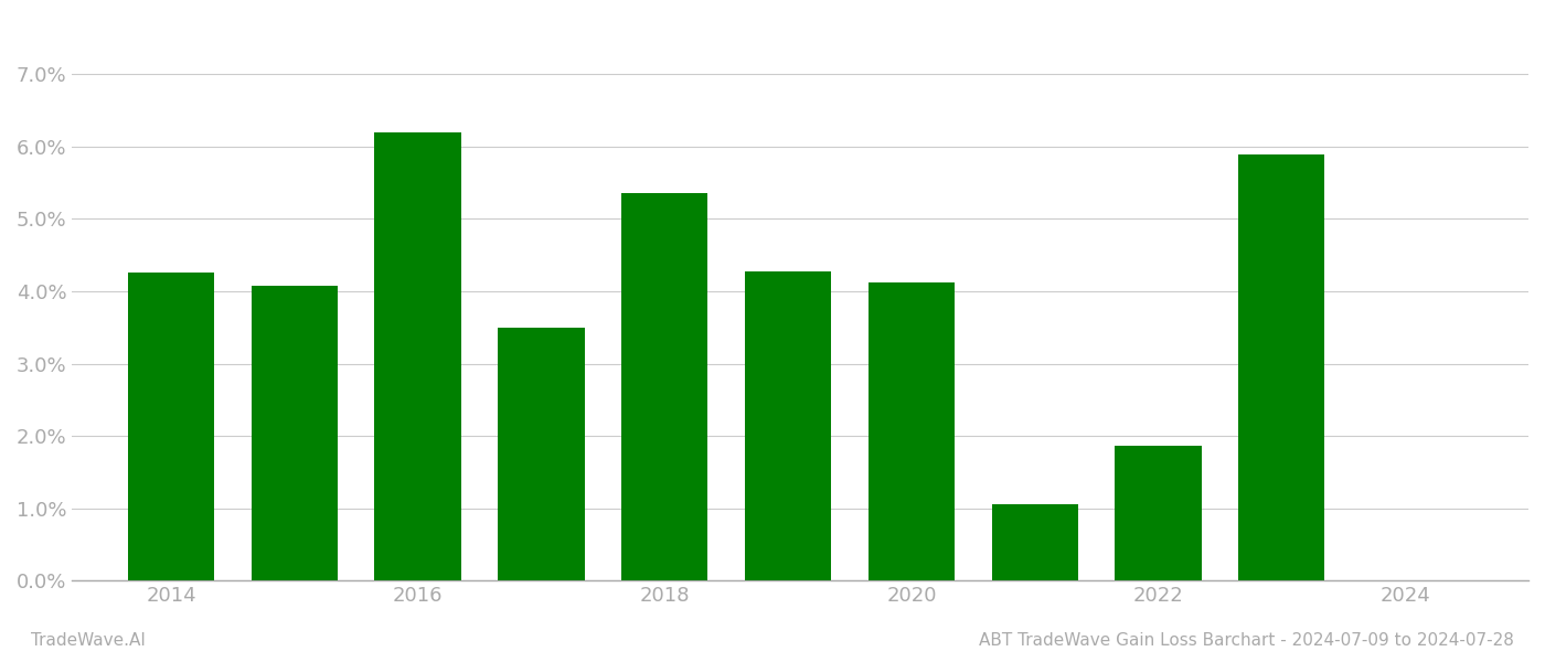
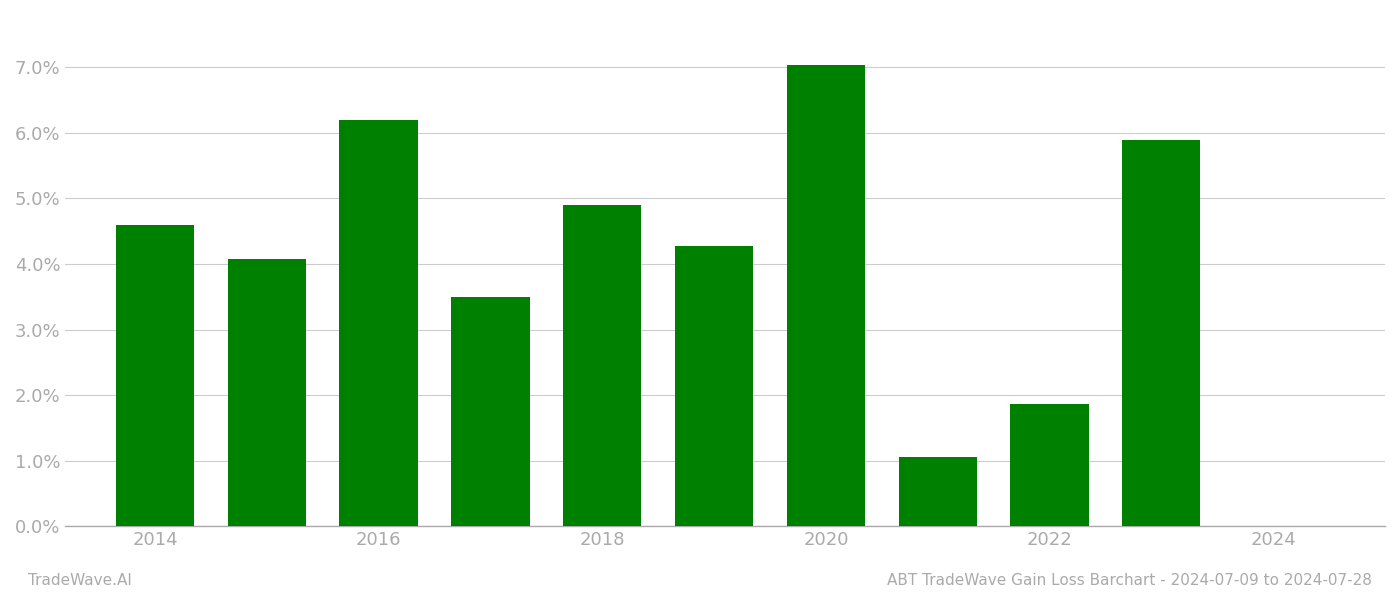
2014: 4.26% -> 4.60%
2018: 5.36% -> 4.90%
2020: 4.12% -> 7.03%
